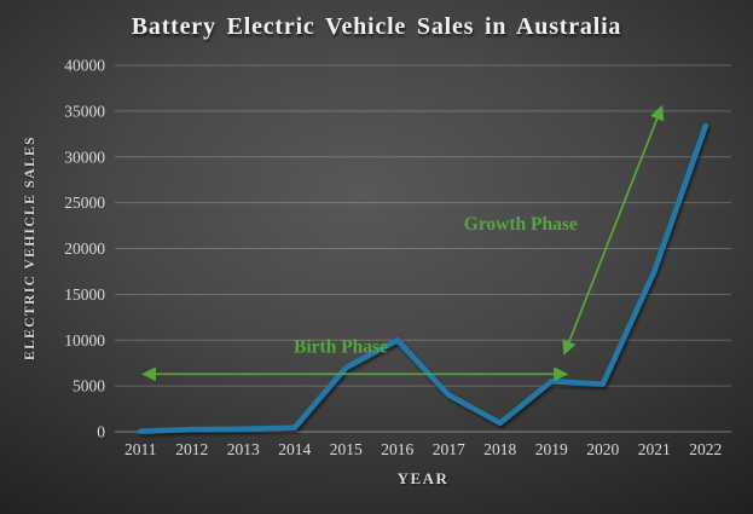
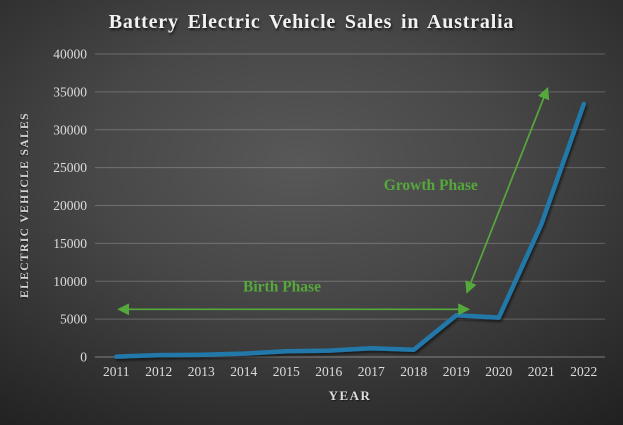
2015: 7000 -> 1000
2016: 10000 -> 1000
2017: 4000 -> 1000
